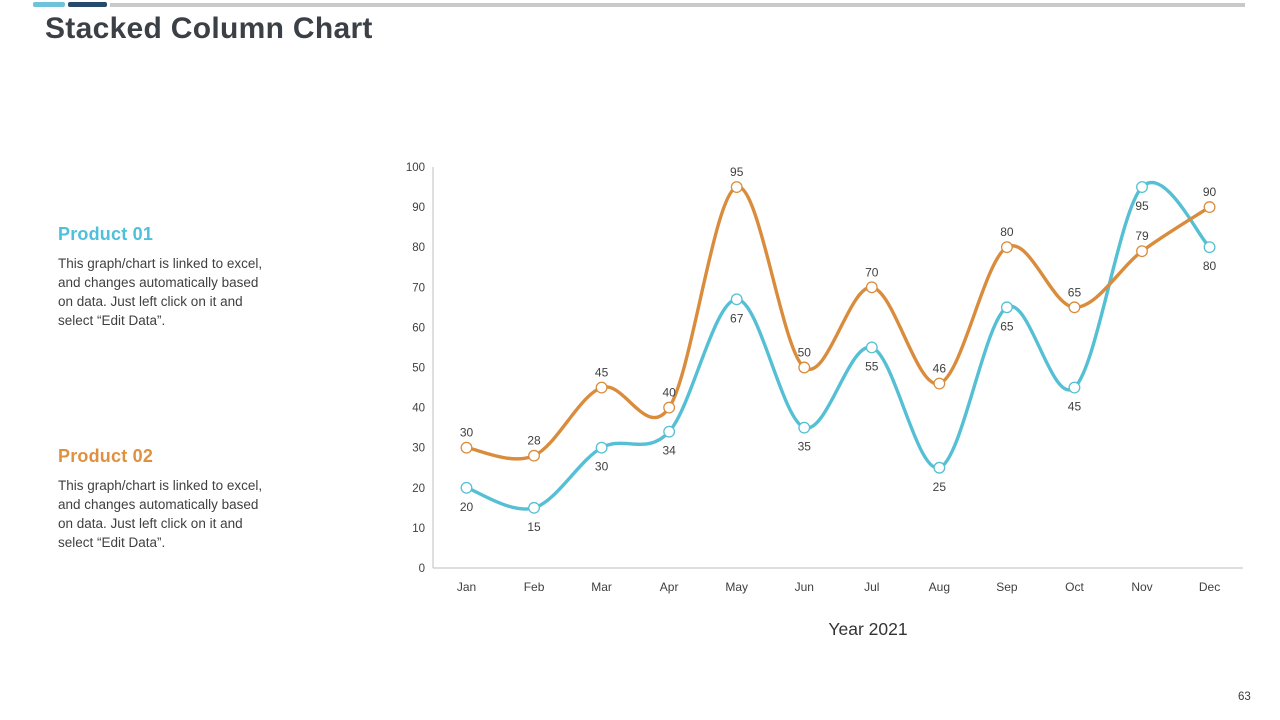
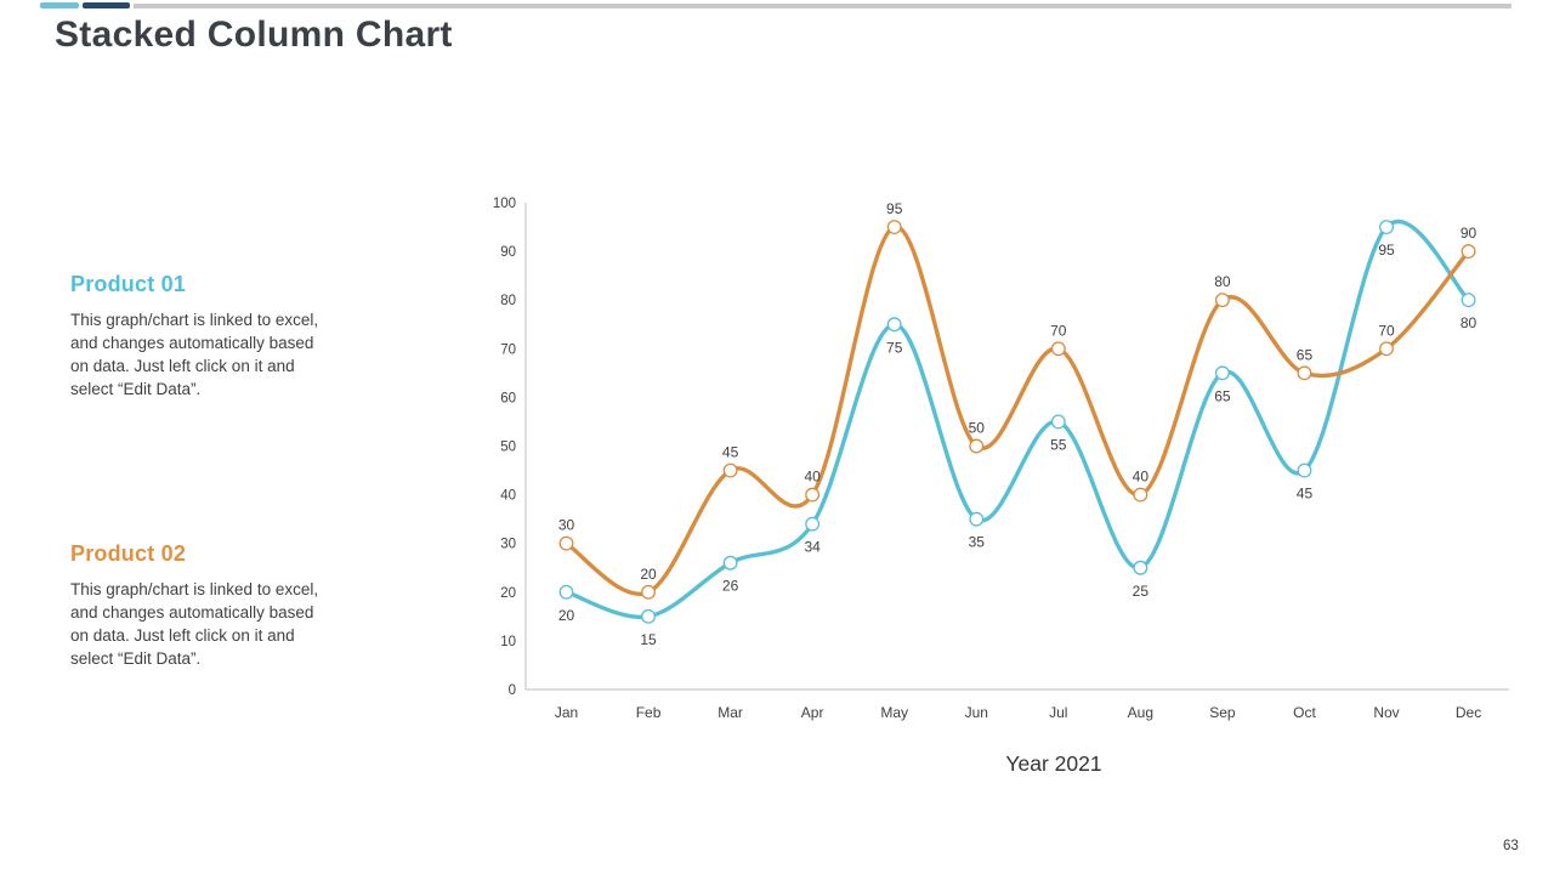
Product 02/Feb: 28 -> 20
Product 01/Mar: 30 -> 26
Product 01/May: 67 -> 75
Product 02/Aug: 46 -> 40
Product 02/Nov: 79 -> 70
